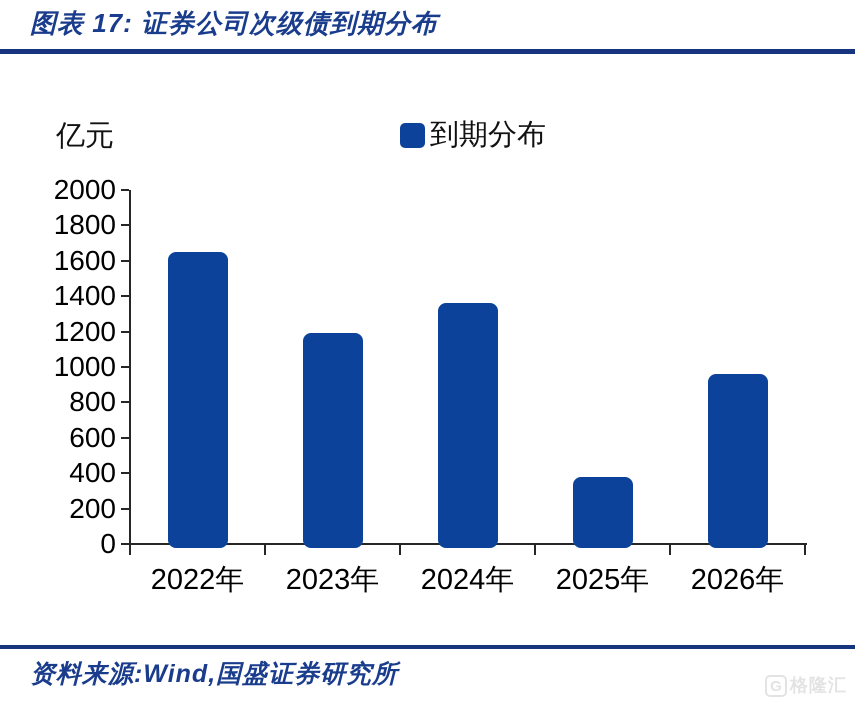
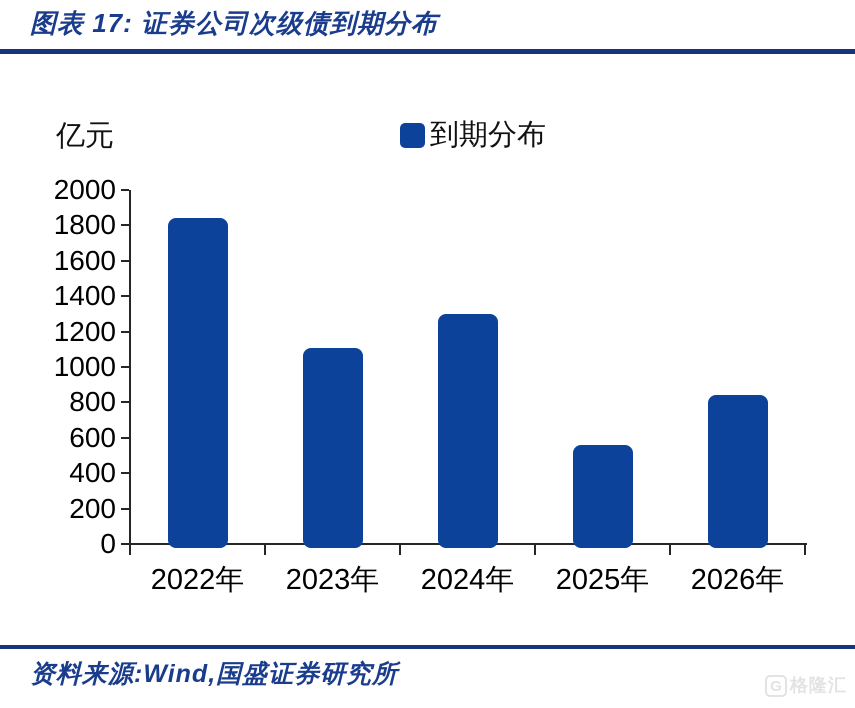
2022年: 1650 -> 1840
2023年: 1190 -> 1110
2024年: 1360 -> 1300
2025年: 380 -> 560
2026年: 960 -> 840
